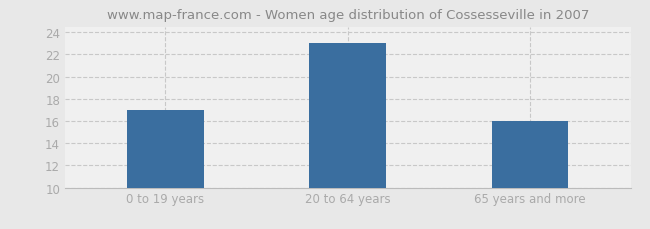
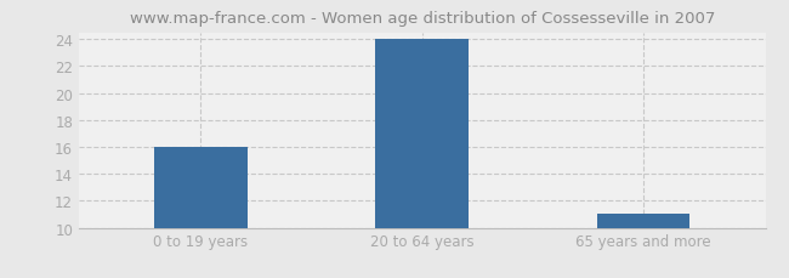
0 to 19 years: 17 -> 16
20 to 64 years: 23 -> 24
65 years and more: 16 -> 11
